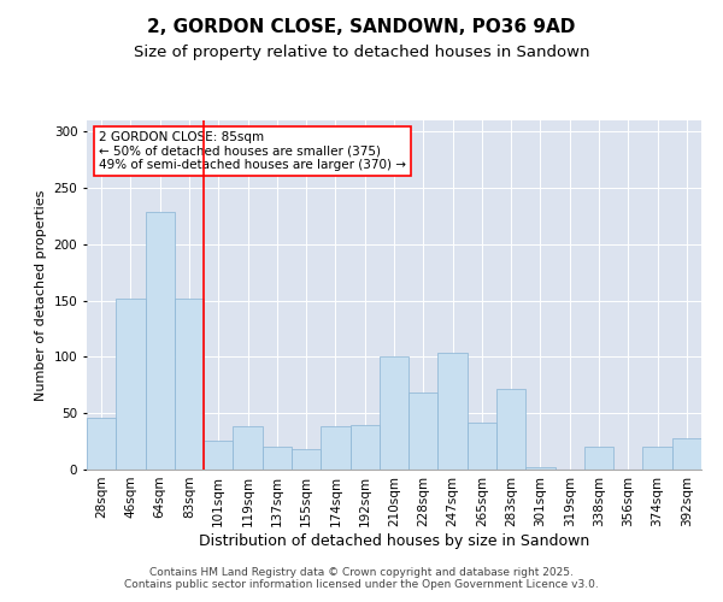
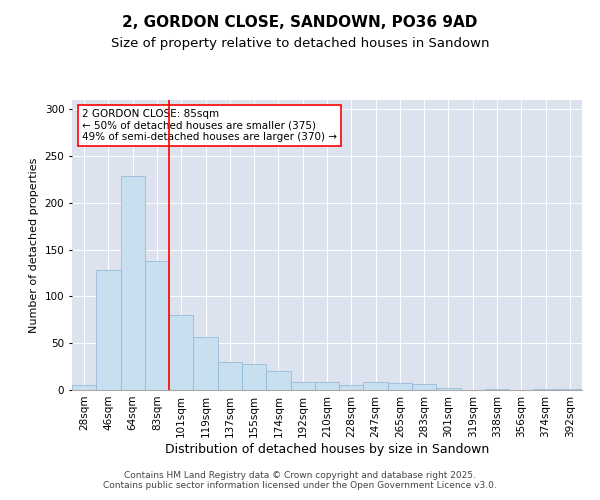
28sqm: 46 -> 5
46sqm: 152 -> 128
83sqm: 152 -> 138
101sqm: 26 -> 80
119sqm: 38 -> 57
137sqm: 20 -> 30
155sqm: 18 -> 28
174sqm: 38 -> 20
192sqm: 40 -> 9
210sqm: 100 -> 9
228sqm: 68 -> 5
247sqm: 104 -> 9
265sqm: 42 -> 7
283sqm: 72 -> 6
338sqm: 20 -> 1
374sqm: 20 -> 1
392sqm: 28 -> 1
